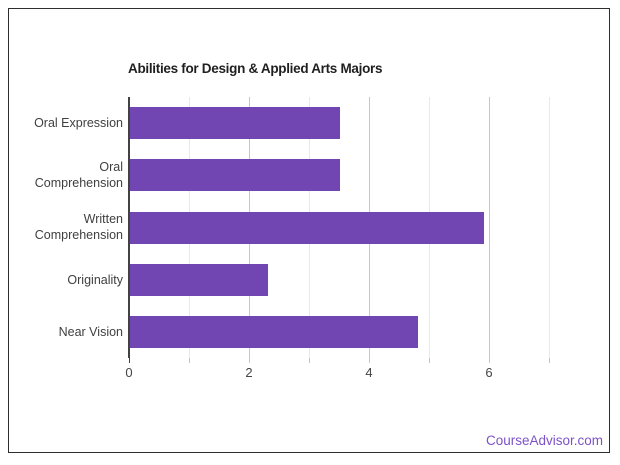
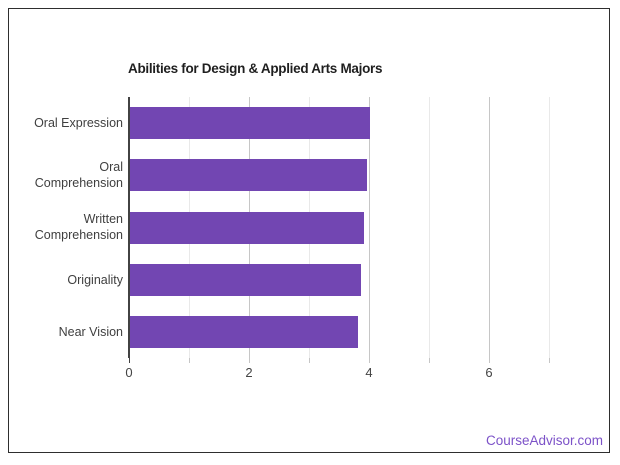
Oral Expression: 3.5 -> 4.0
Oral Comprehension: 3.5 -> 4.0
Written Comprehension: 5.9 -> 3.9
Originality: 2.3 -> 3.9
Near Vision: 4.8 -> 3.8
